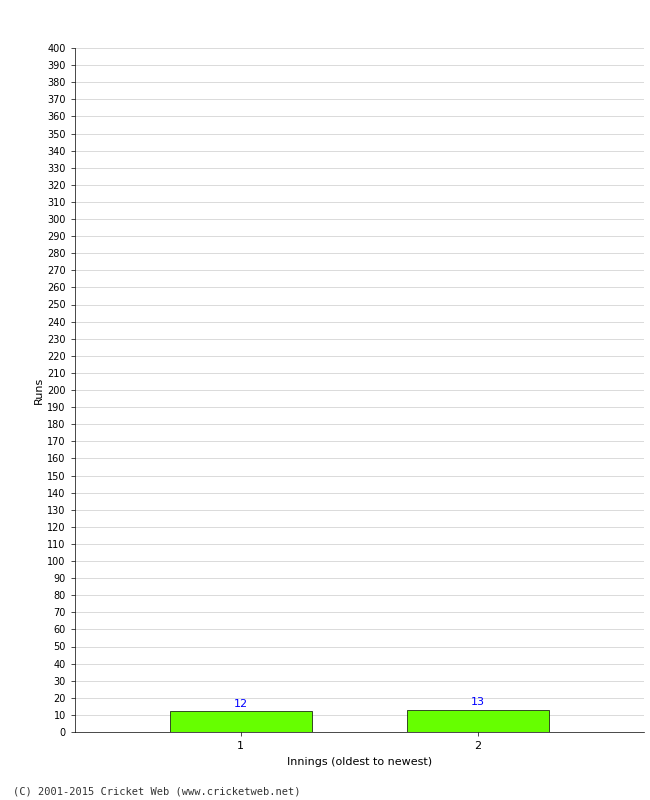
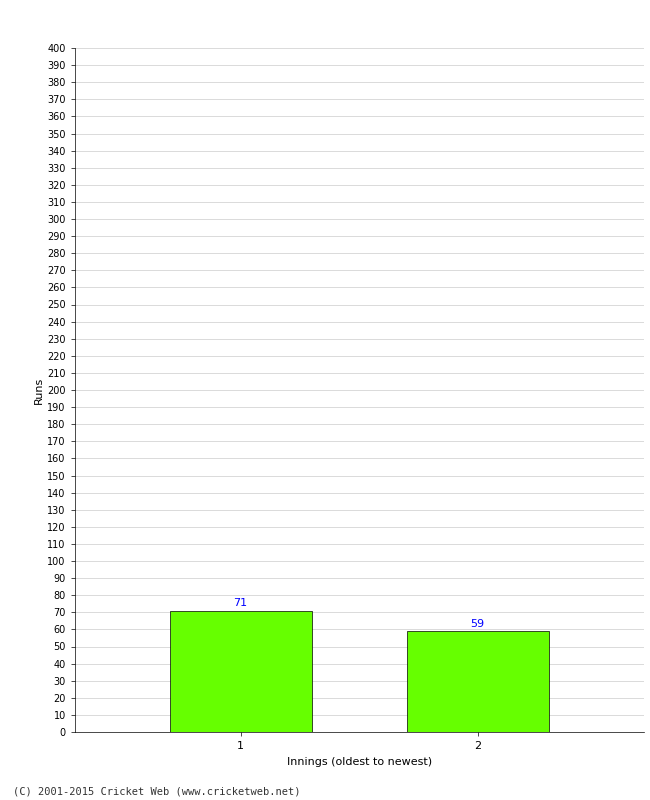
1: 12 -> 71
2: 13 -> 59
